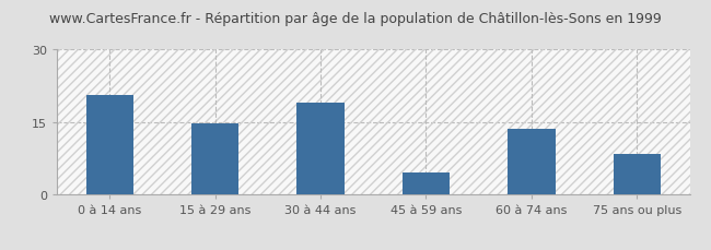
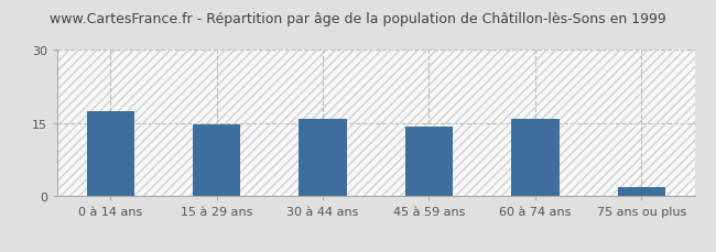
0 à 14 ans: 20.5 -> 17.5
30 à 44 ans: 19.0 -> 15.9
45 à 59 ans: 4.5 -> 14.3
60 à 74 ans: 13.5 -> 15.9
75 ans ou plus: 8.5 -> 2.0
